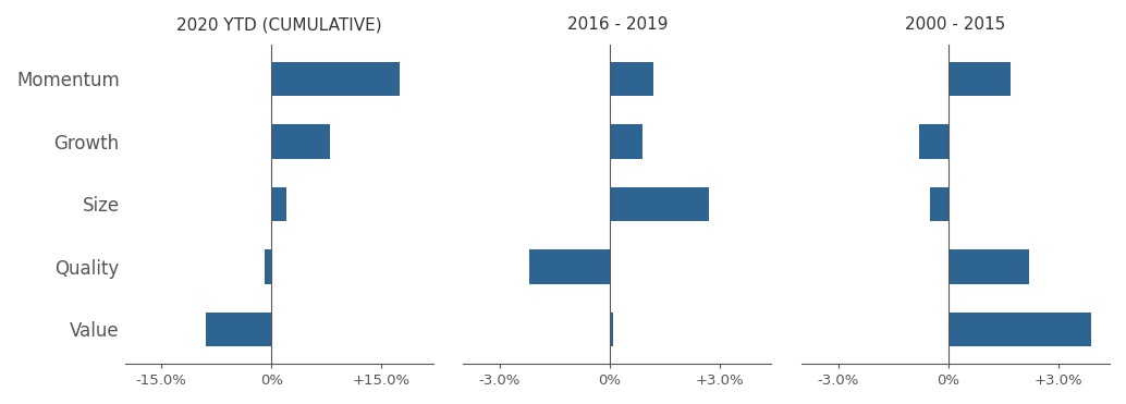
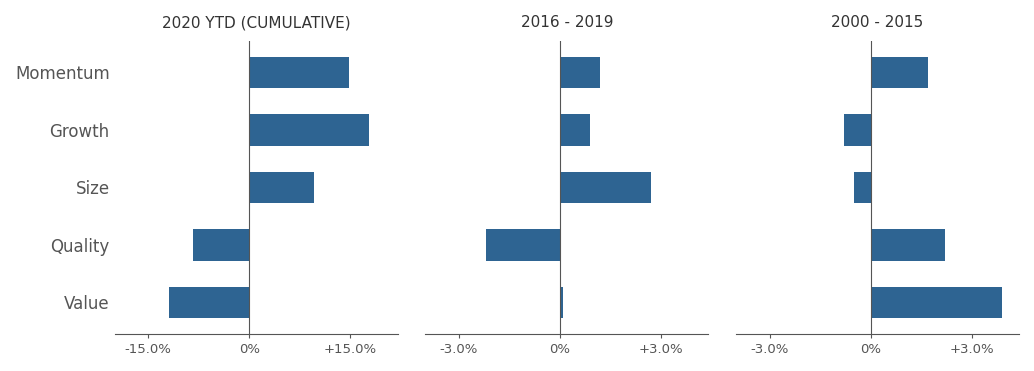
2020 YTD (CUMULATIVE)/Momentum: 17.5% -> 14.8%
2020 YTD (CUMULATIVE)/Growth: 8.0% -> 17.8%
2020 YTD (CUMULATIVE)/Size: 2.0% -> 9.6%
2020 YTD (CUMULATIVE)/Quality: -1.0% -> -8.4%
2020 YTD (CUMULATIVE)/Value: -9.0% -> -12.0%
